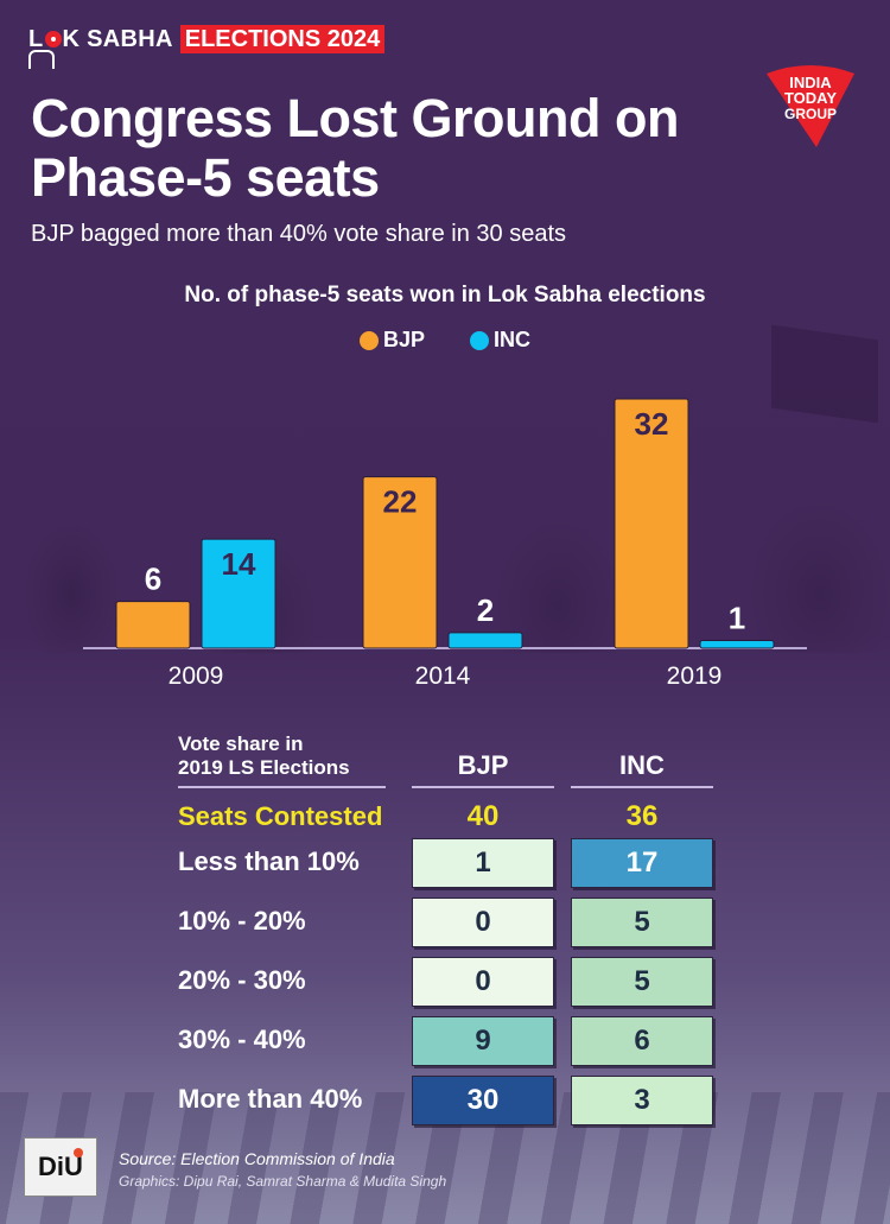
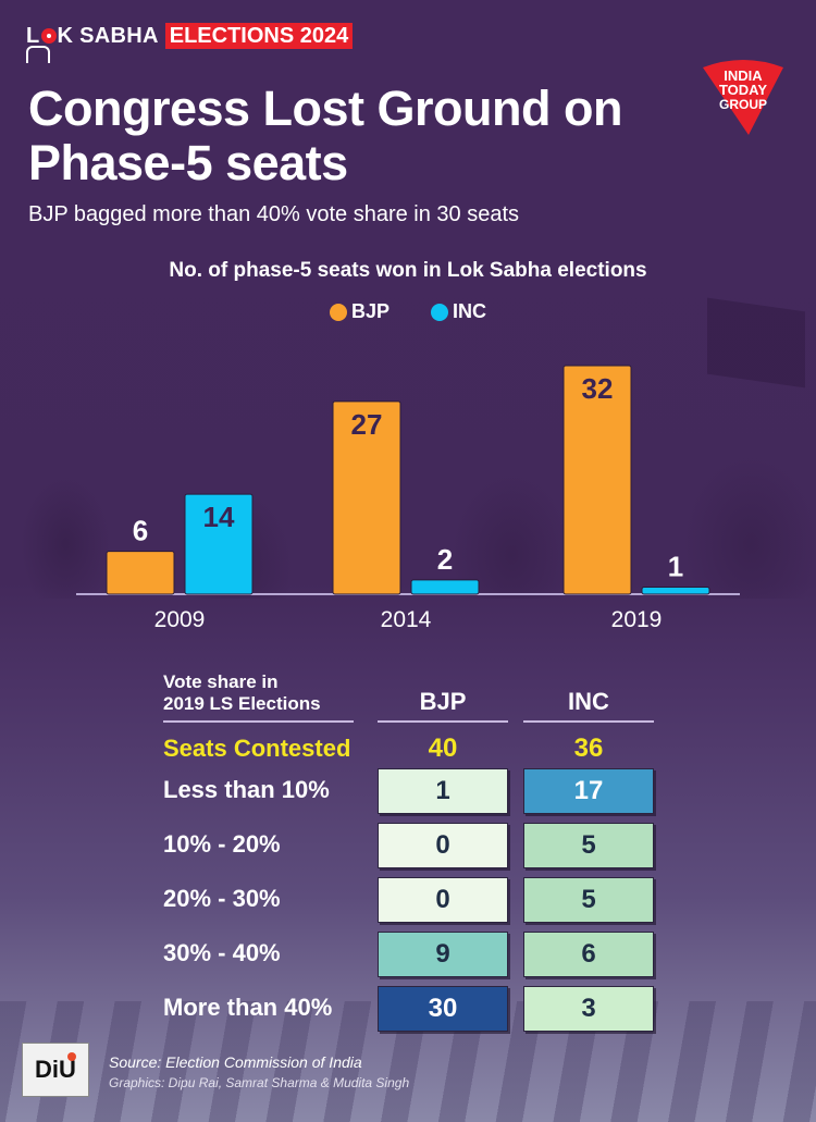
BJP/2014: 22 -> 27
